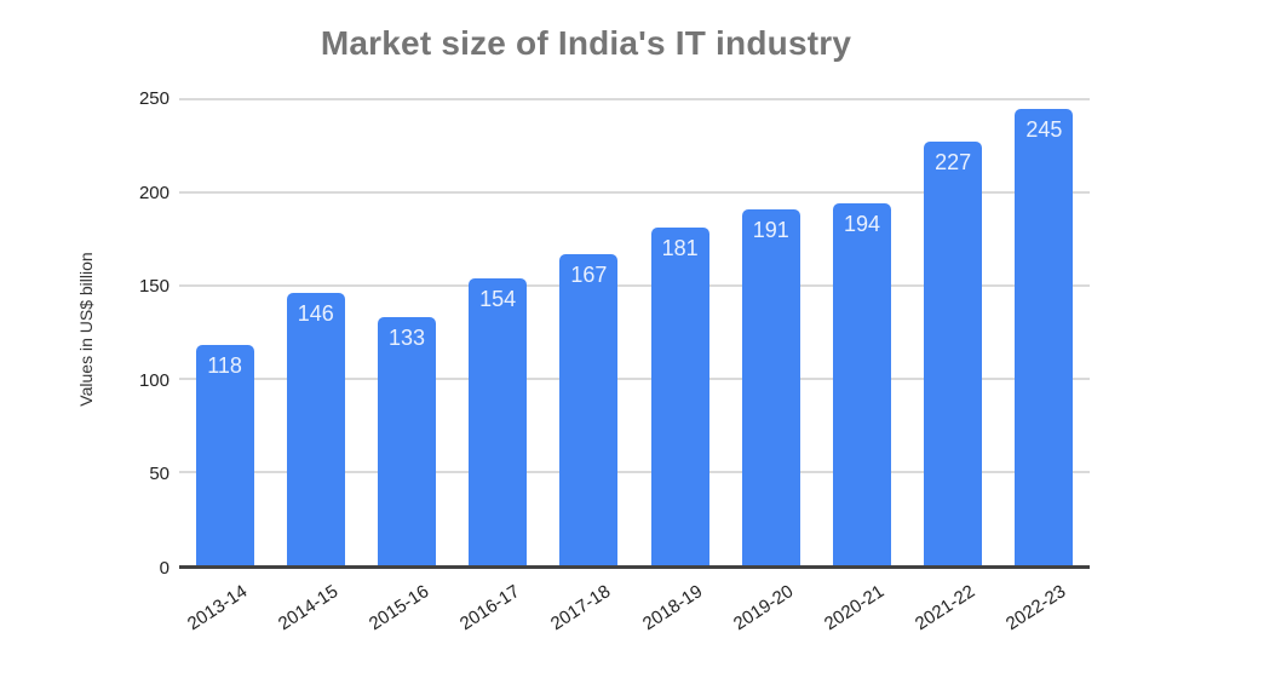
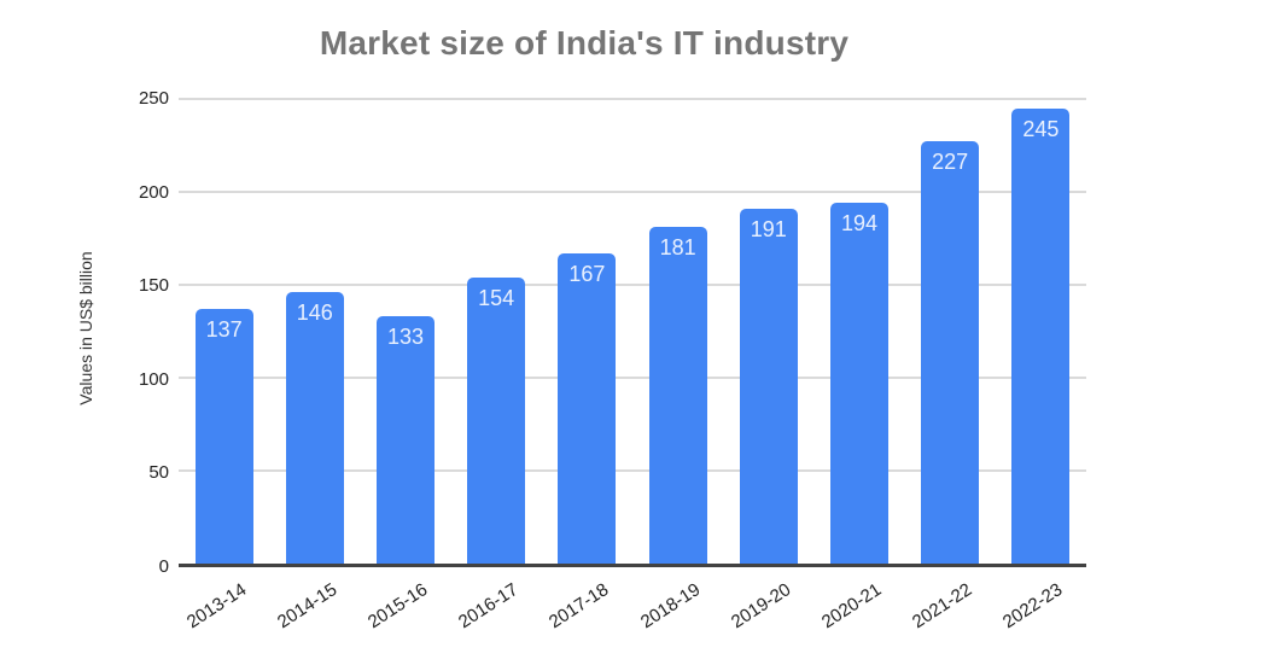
2013-14: 118 -> 137
